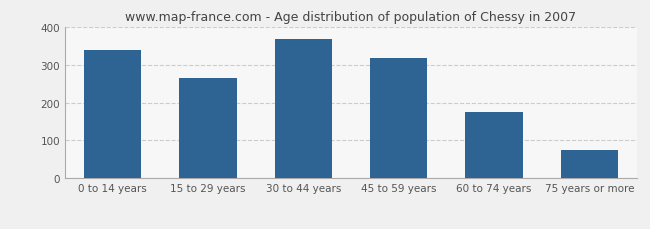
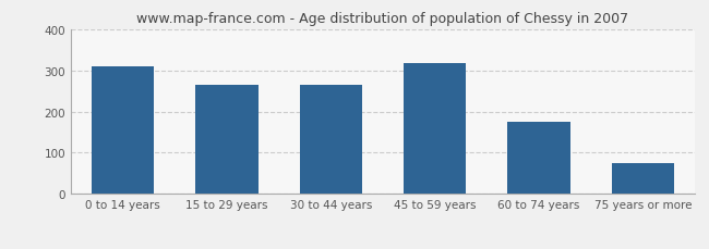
0 to 14 years: 338 -> 310
30 to 44 years: 367 -> 265
